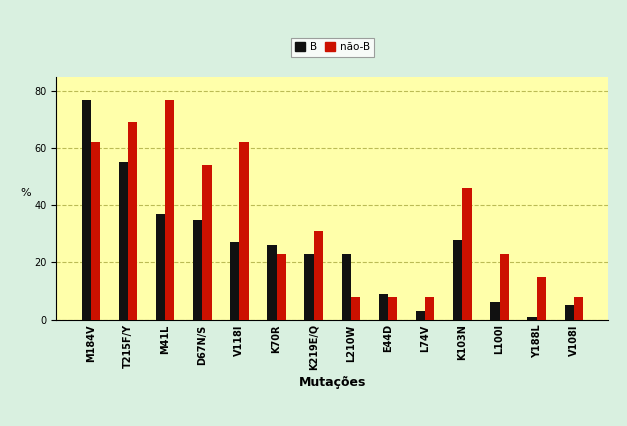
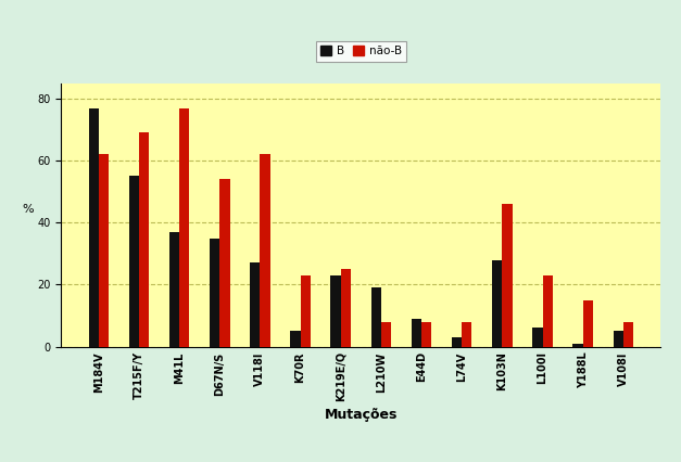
B/K70R: 26 -> 5
não-B/K219E/Q: 31 -> 25
B/L210W: 23 -> 19
